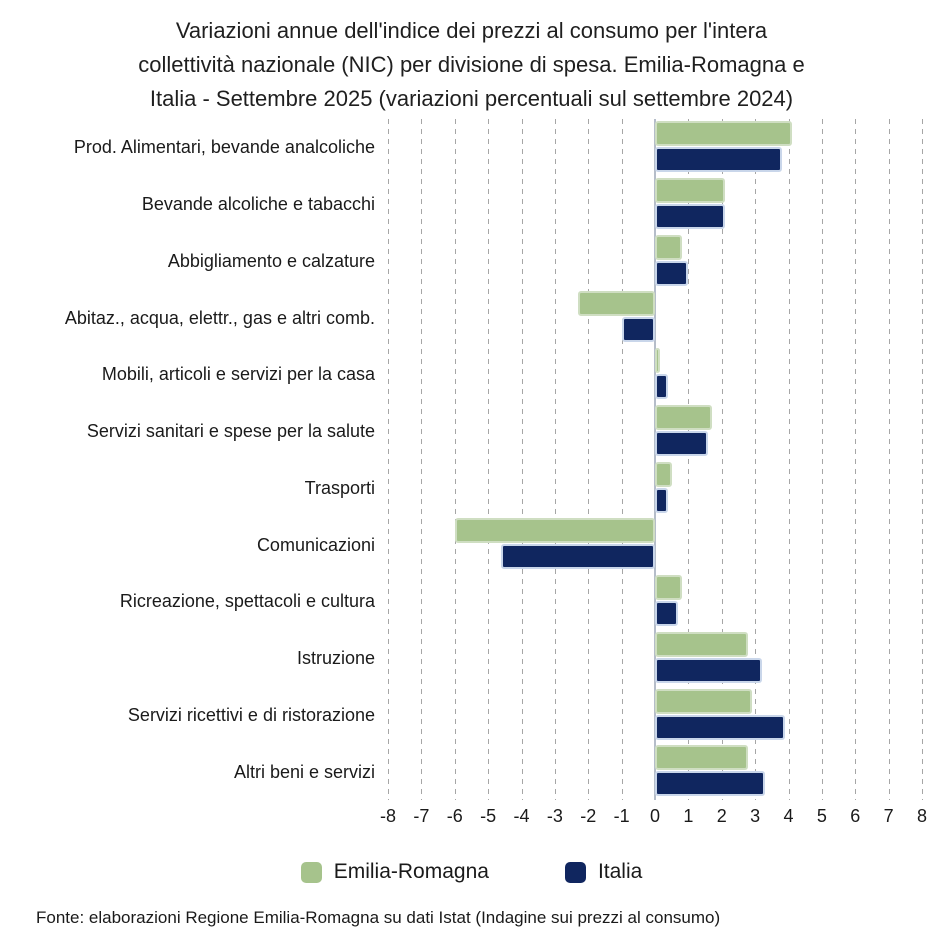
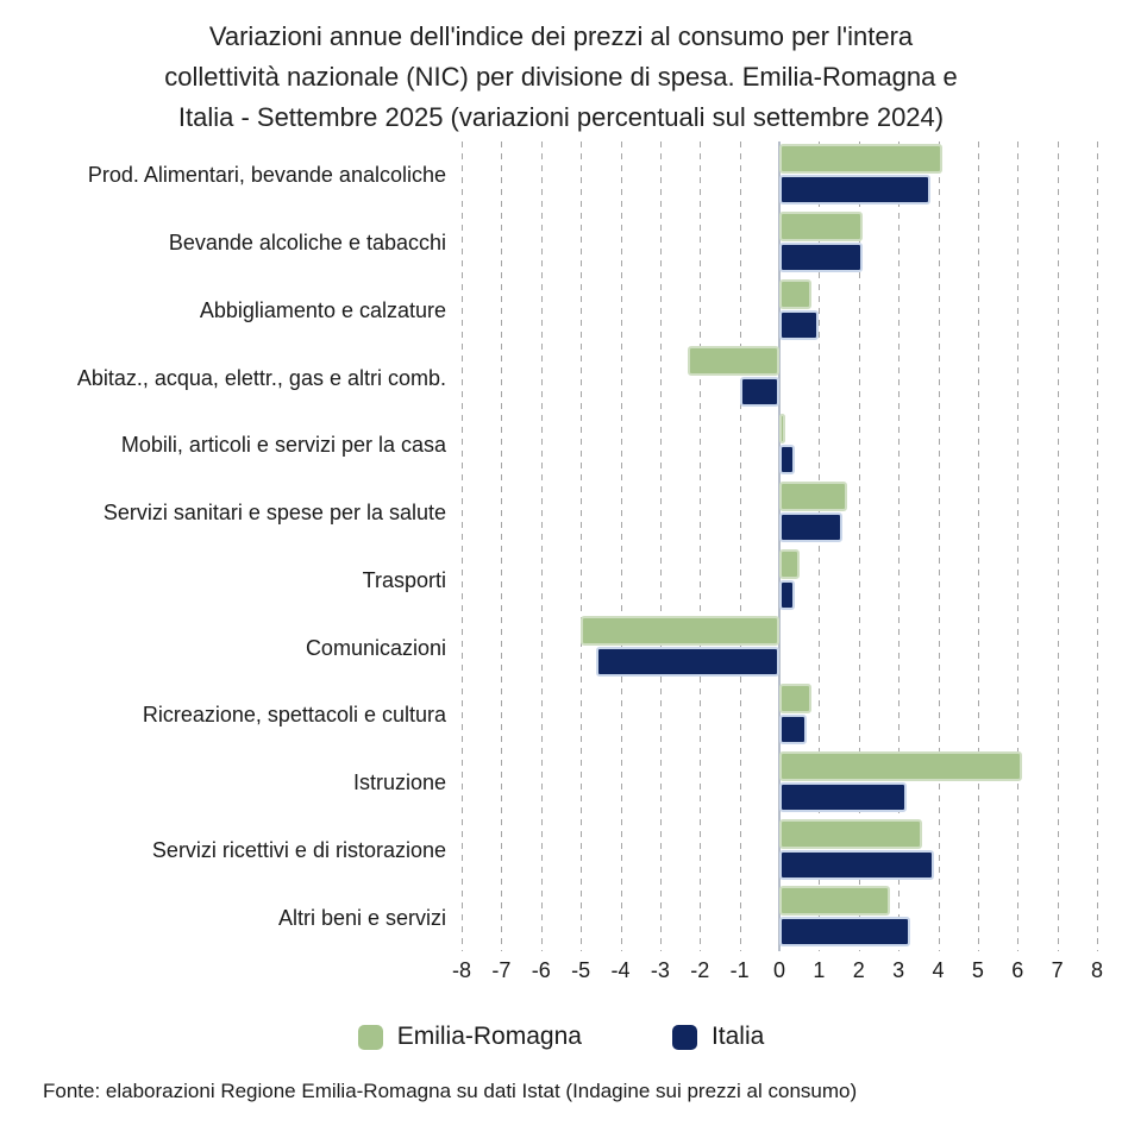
Emilia-Romagna/Comunicazioni: -6.0 -> -5.0
Emilia-Romagna/Istruzione: 2.8 -> 6.1
Emilia-Romagna/Servizi ricettivi e di ristorazione: 2.9 -> 3.6
